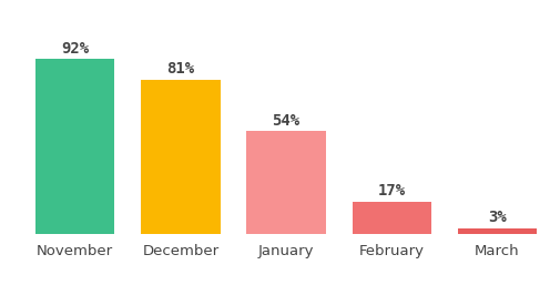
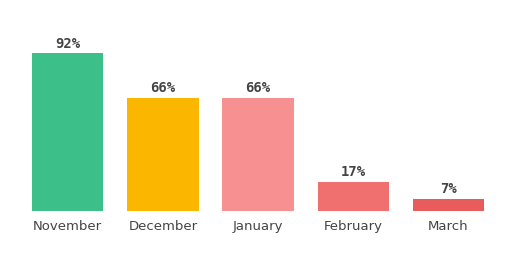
December: 81% -> 66%
January: 54% -> 66%
March: 3% -> 7%
